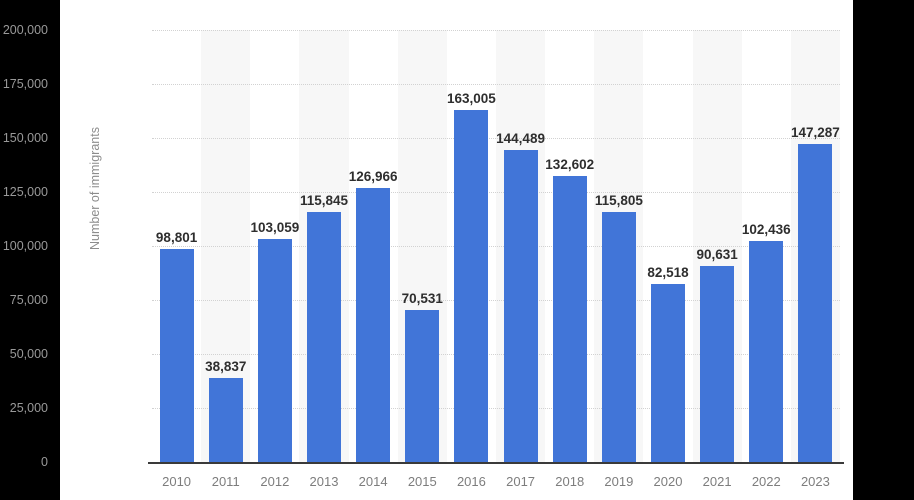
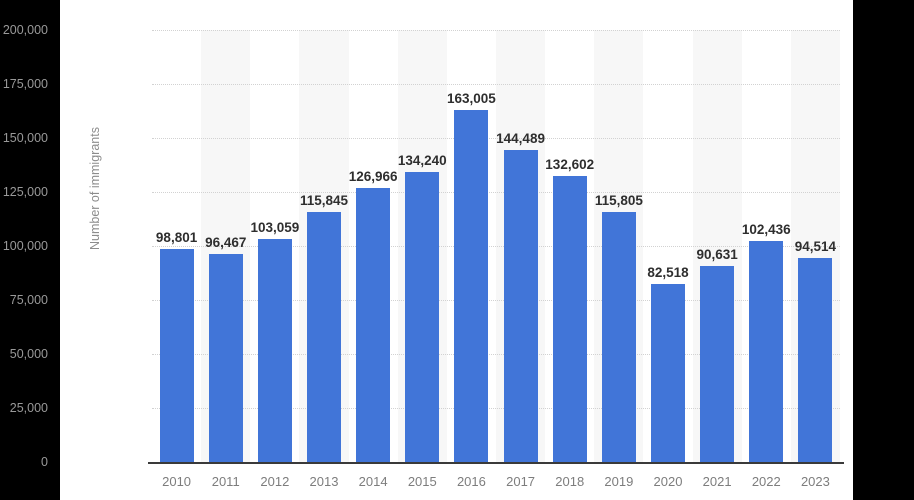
2011: 38,837 -> 96,467
2015: 70,531 -> 134,240
2023: 147,287 -> 94,514
